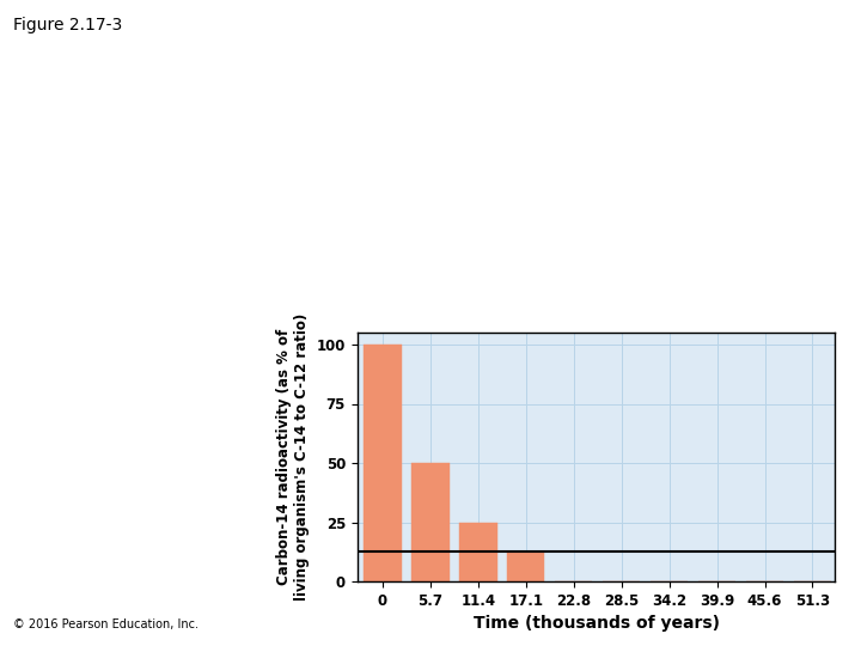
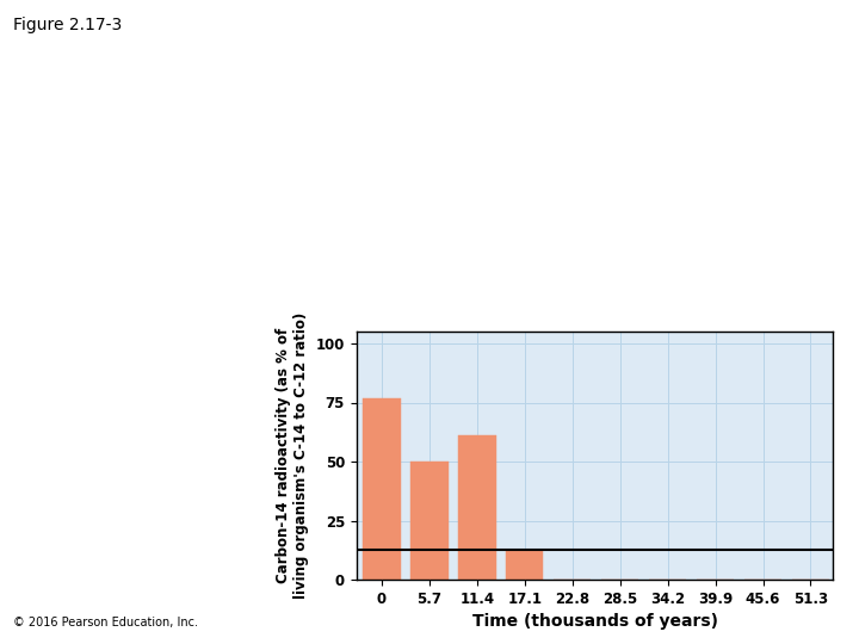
0: 100 -> 77
11.4: 25 -> 61
